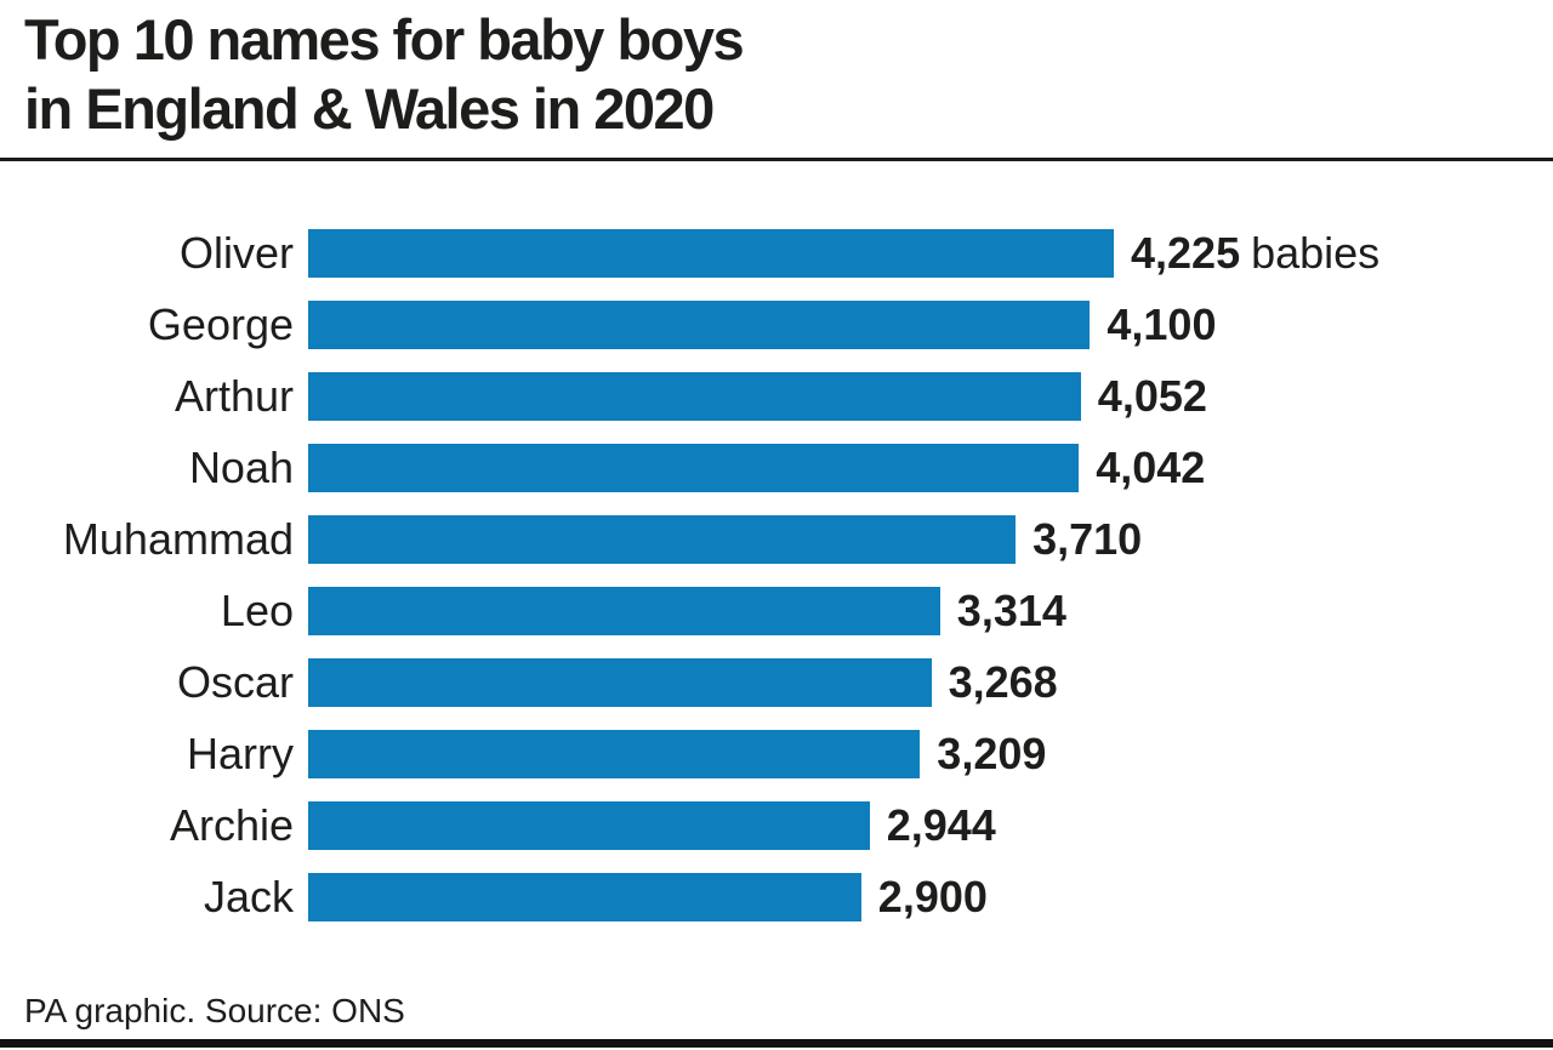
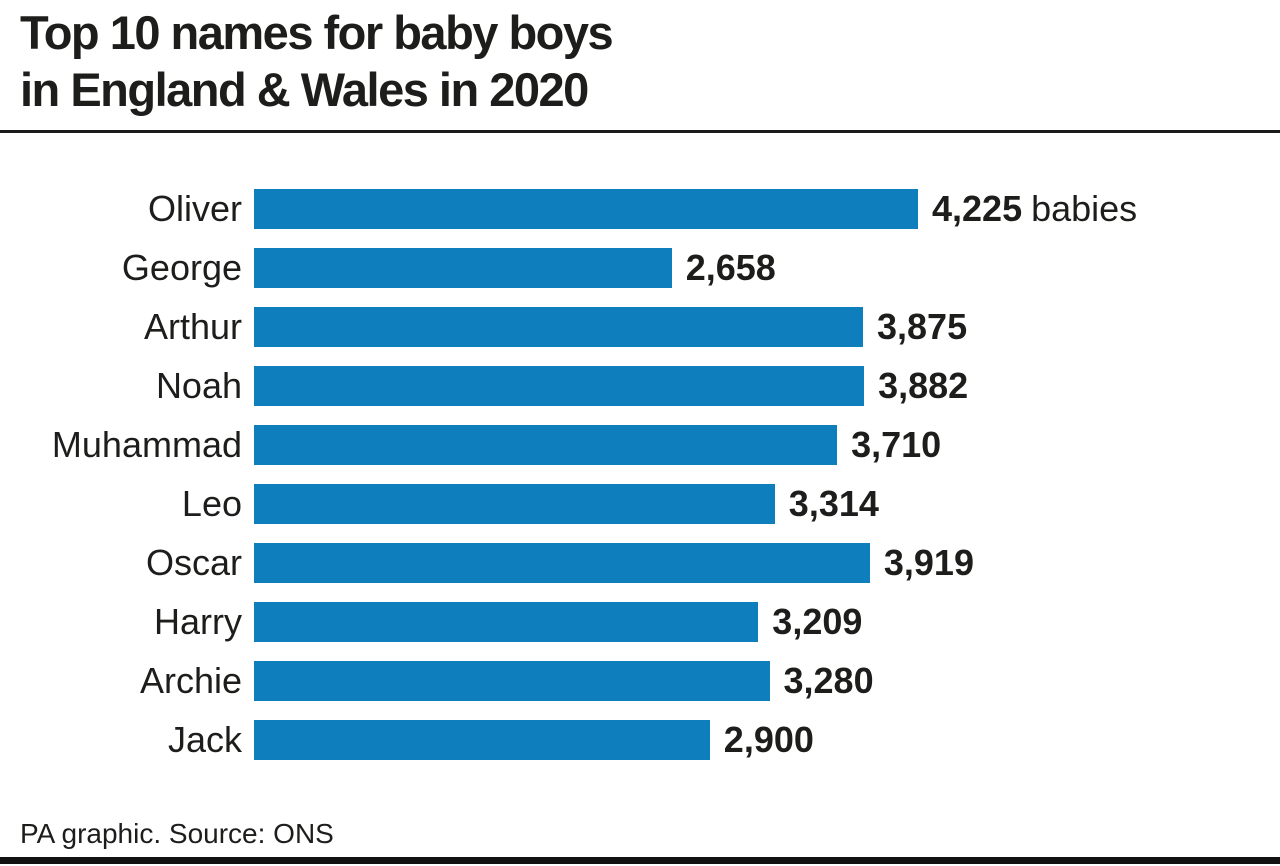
George: 4,100 -> 2,658
Arthur: 4,052 -> 3,875
Noah: 4,042 -> 3,882
Oscar: 3,268 -> 3,919
Archie: 2,944 -> 3,280
